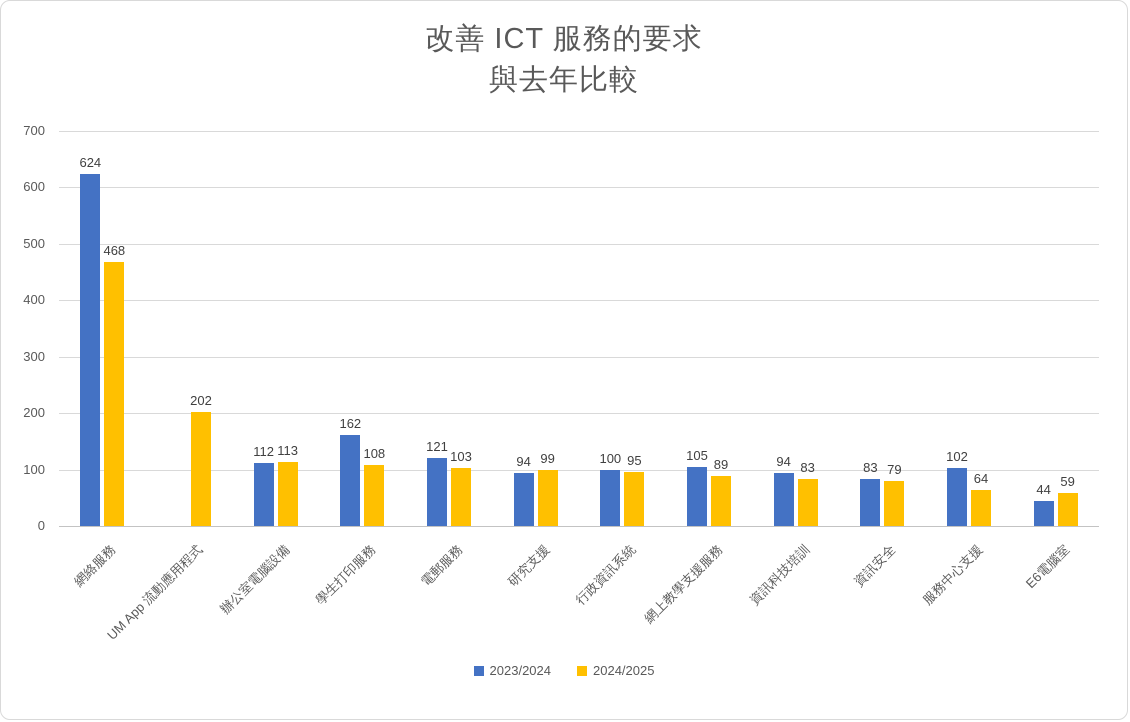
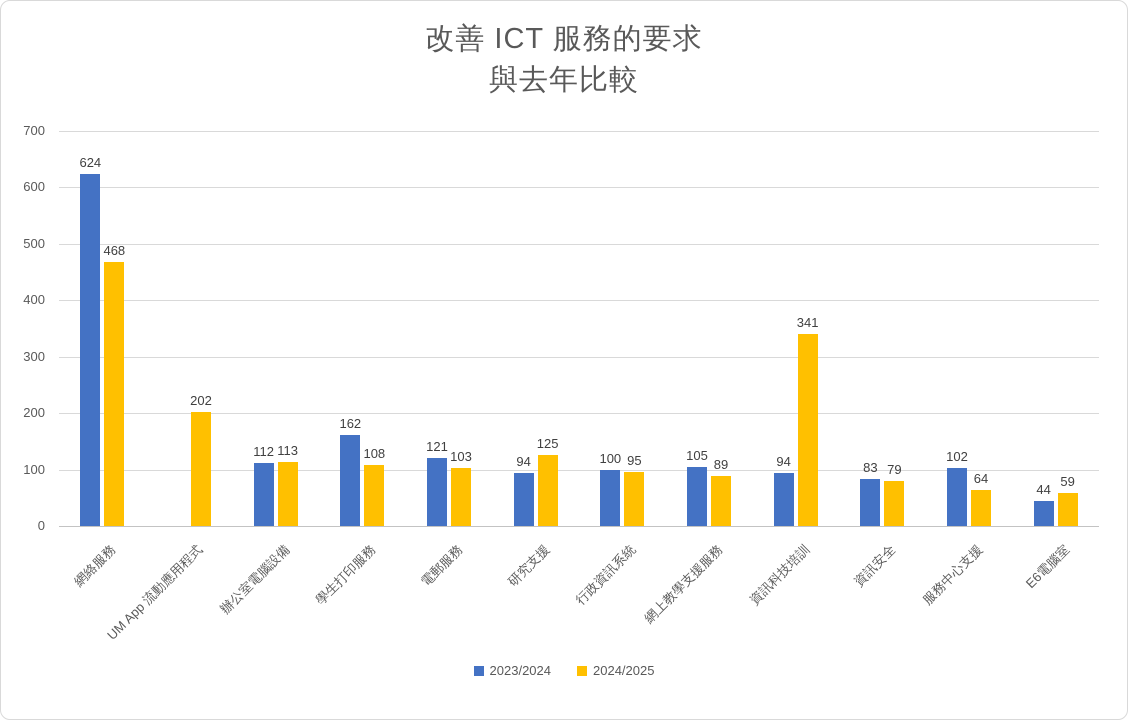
2024/2025/研究支援: 99 -> 125
2024/2025/資訊科技培訓: 83 -> 341
